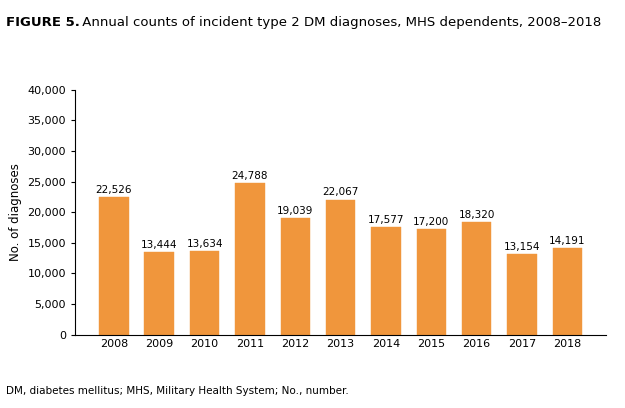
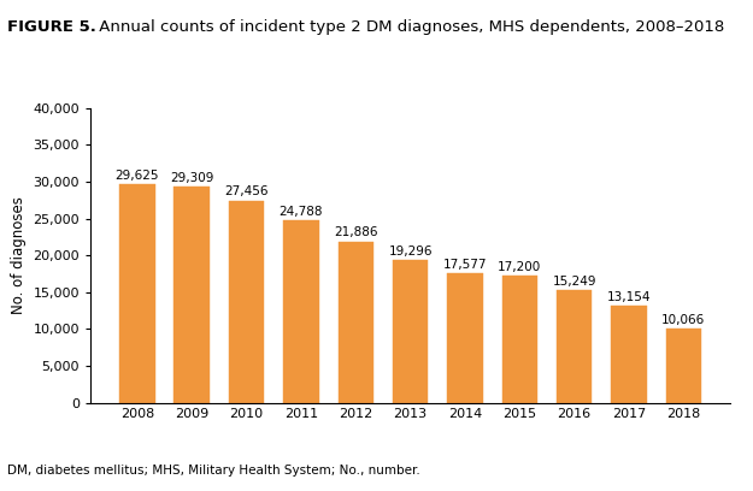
2008: 22,526 -> 29,625
2009: 13,444 -> 29,309
2010: 13,634 -> 27,456
2012: 19,039 -> 21,886
2013: 22,067 -> 19,296
2016: 18,320 -> 15,249
2018: 14,191 -> 10,066
